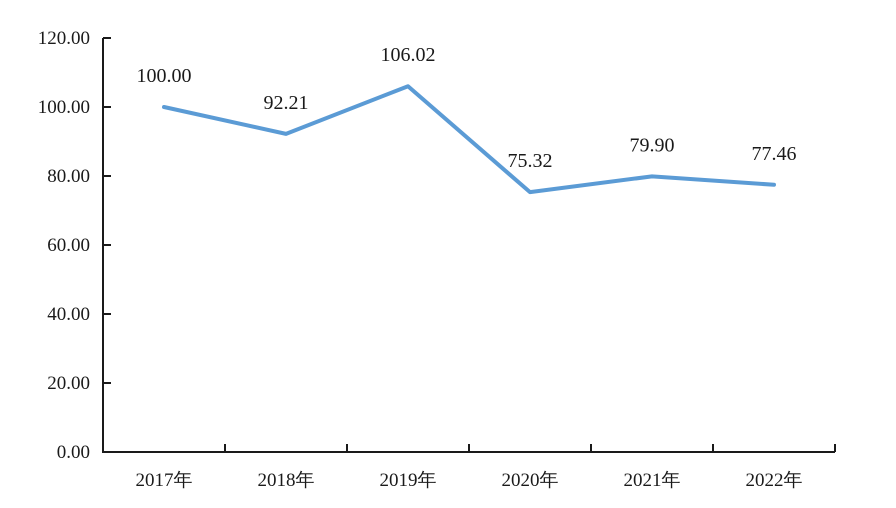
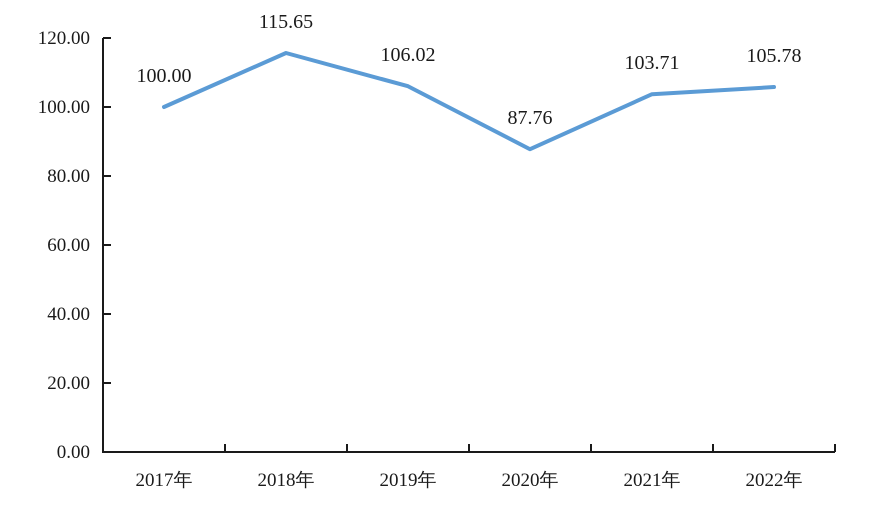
2018年: 92.21 -> 115.65
2020年: 75.32 -> 87.76
2021年: 79.90 -> 103.71
2022年: 77.46 -> 105.78
